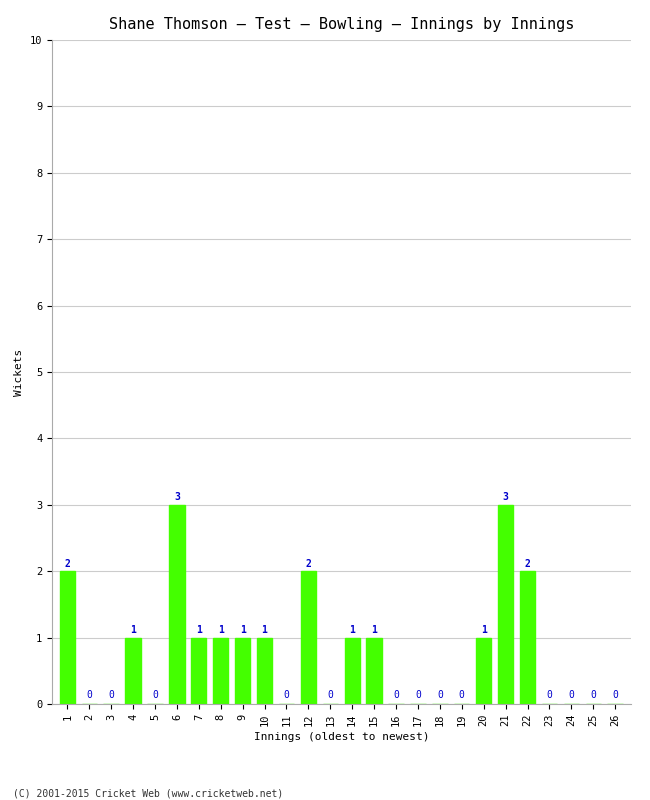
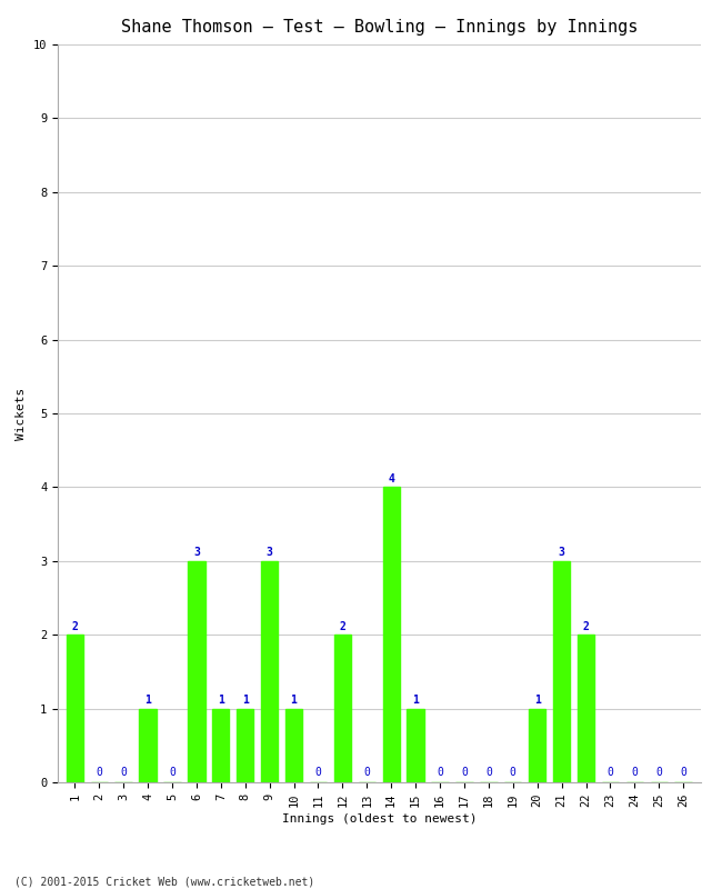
9: 1 -> 3
14: 1 -> 4
